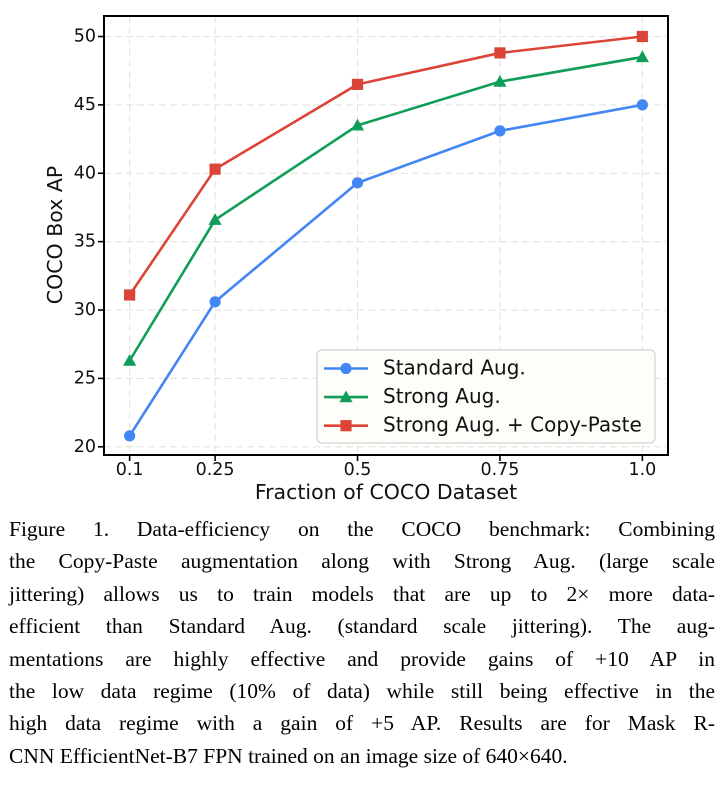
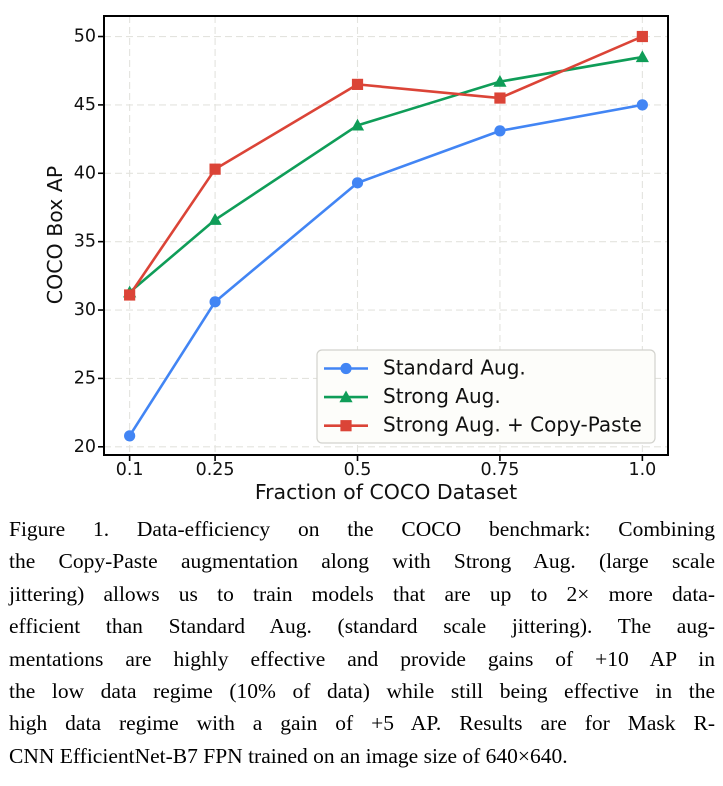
Strong Aug./0.1: 26.3 -> 31.3
Strong Aug. + Copy-Paste/0.75: 48.8 -> 45.5
